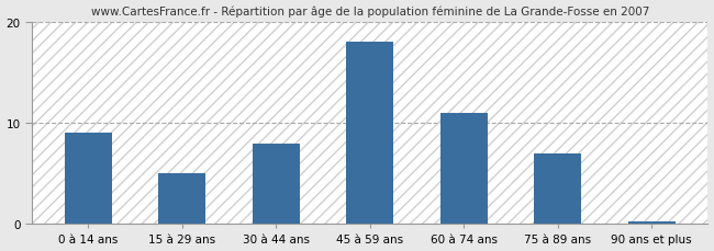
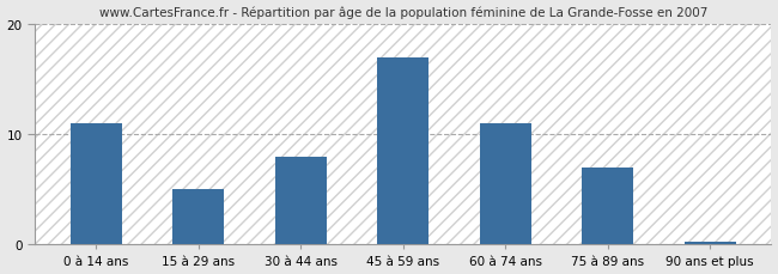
0 à 14 ans: 9.0 -> 11.0
45 à 59 ans: 18.0 -> 17.0
